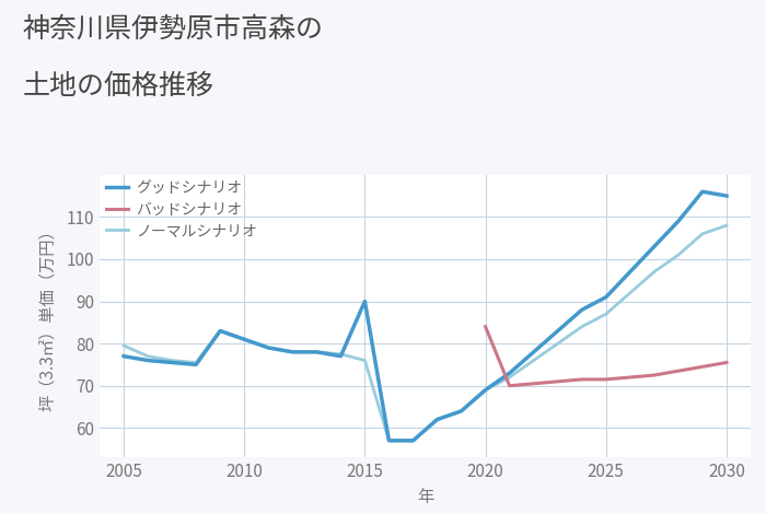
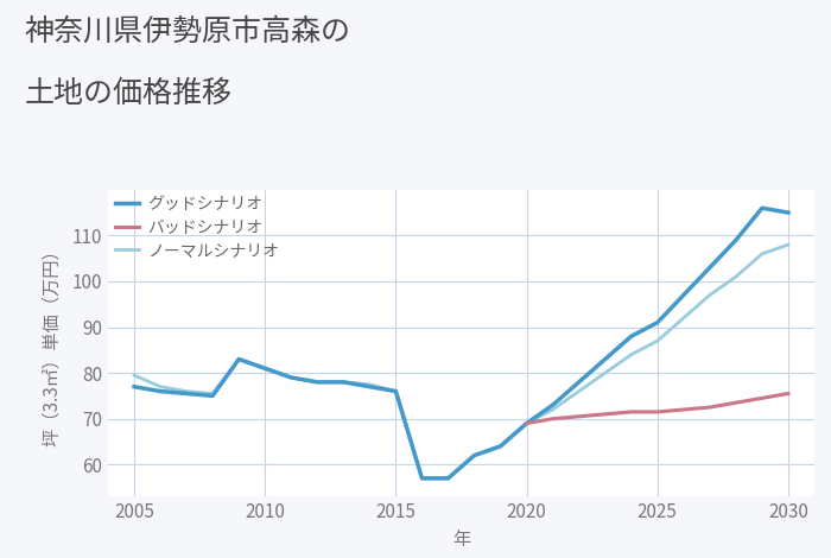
グッドシナリオ/2015: 90.0 -> 76.0
バッドシナリオ/2020: 84.0 -> 69.0
